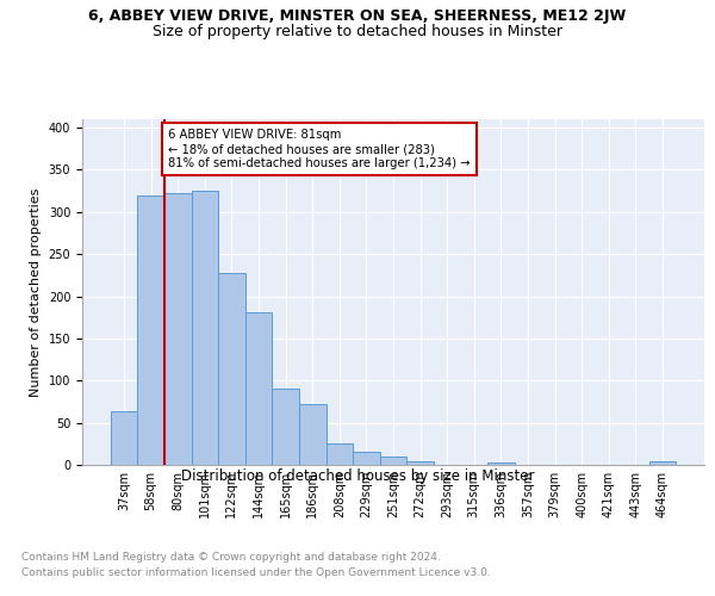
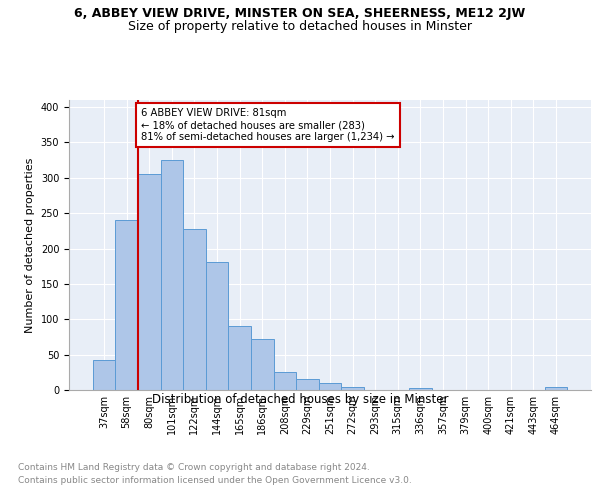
37sqm: 64 -> 43
58sqm: 320 -> 240
80sqm: 322 -> 305
